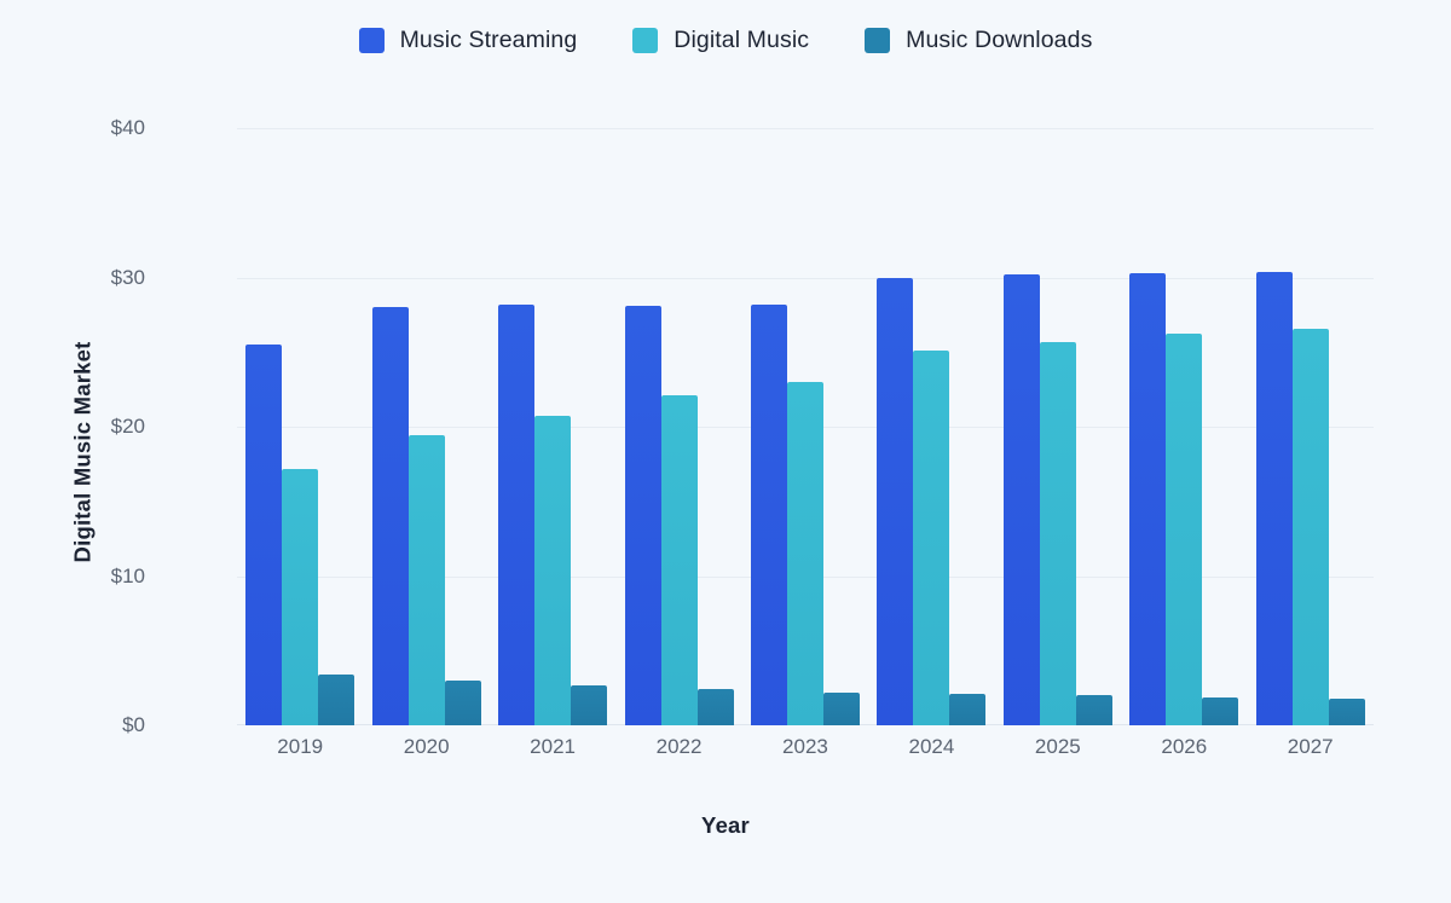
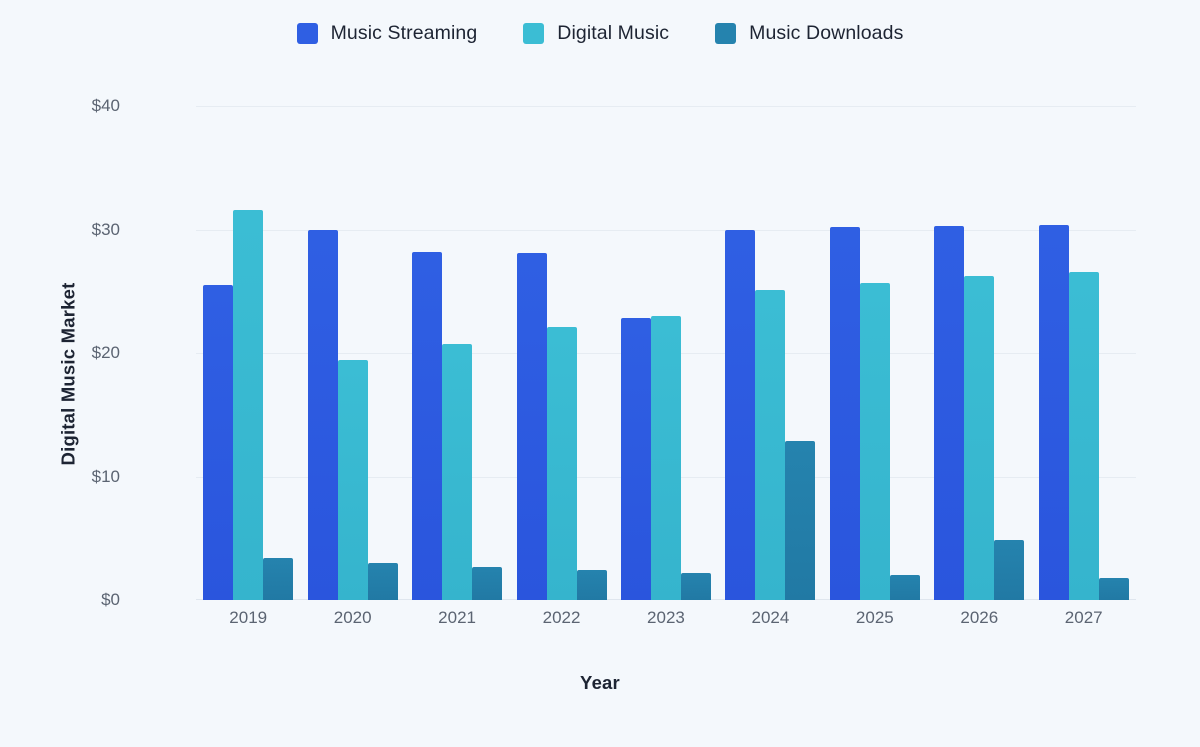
Digital Music/2019: $17.2 -> $31.6
Music Streaming/2020: $28.0 -> $30.0
Music Streaming/2023: $28.2 -> $22.8
Music Downloads/2024: $2.1 -> $12.9
Music Downloads/2026: $1.9 -> $4.9
